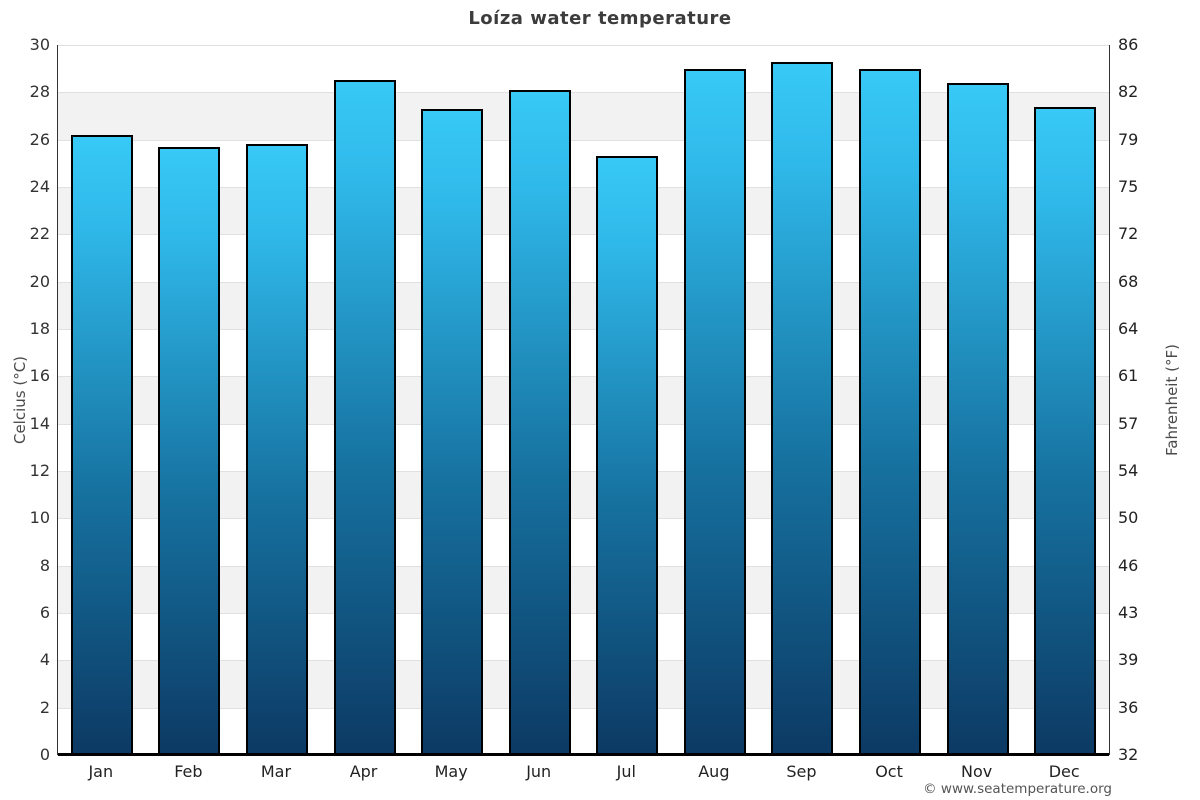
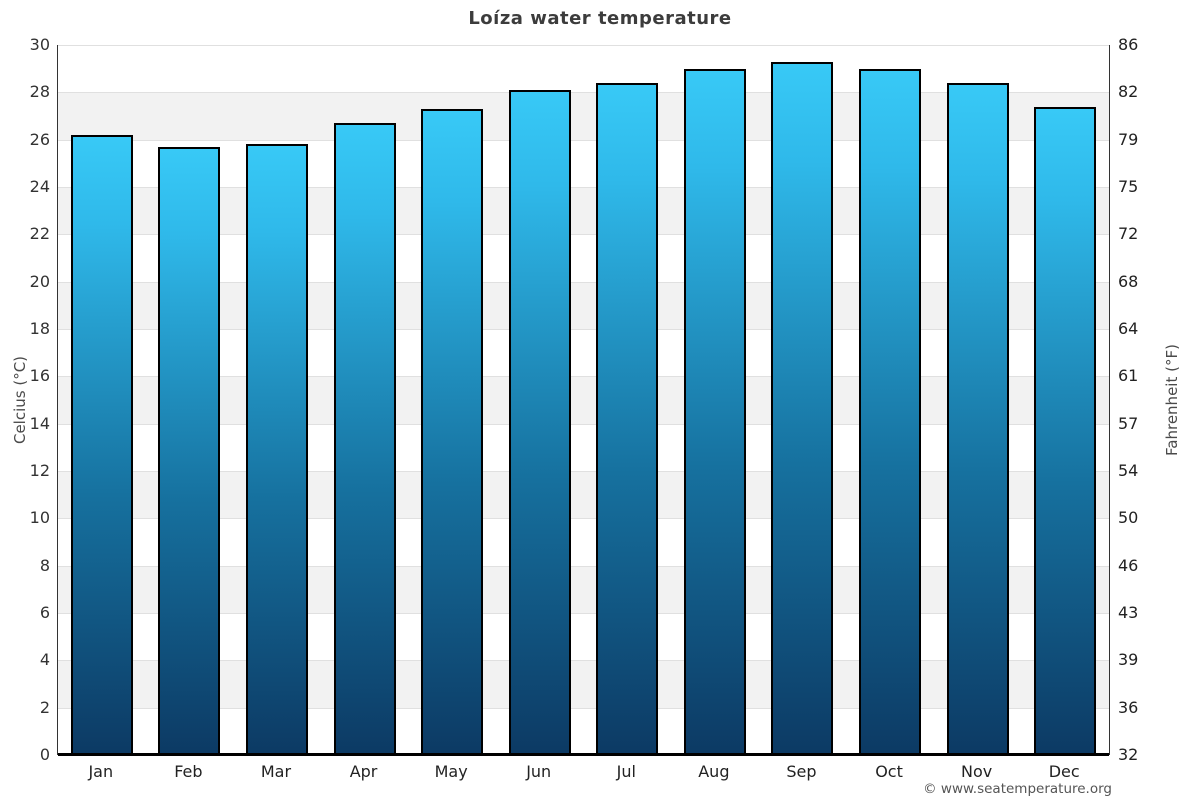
Apr: 28.5 -> 26.7
Jul: 25.3 -> 28.4
